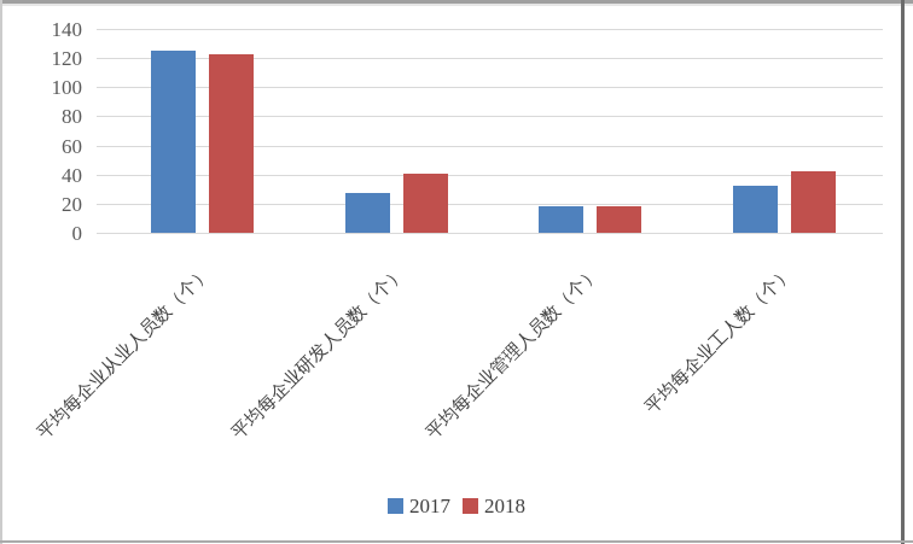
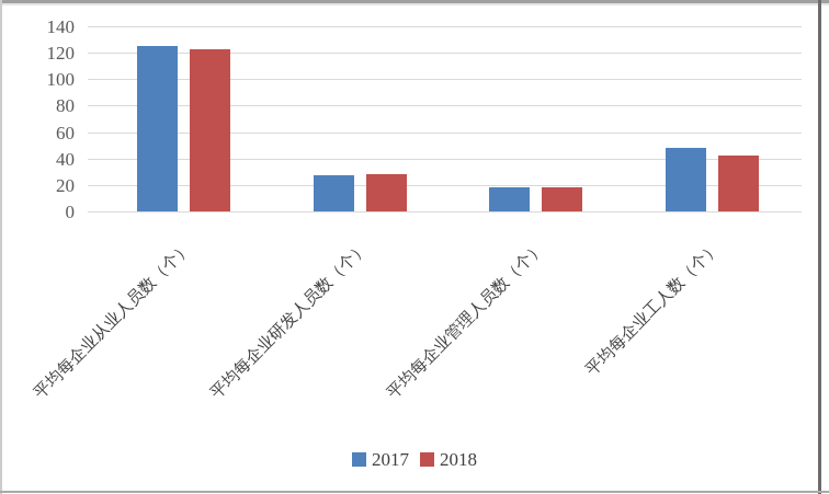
2018/平均每企业研发人员数（个）: 41 -> 28
2017/平均每企业工人数（个）: 32 -> 48
